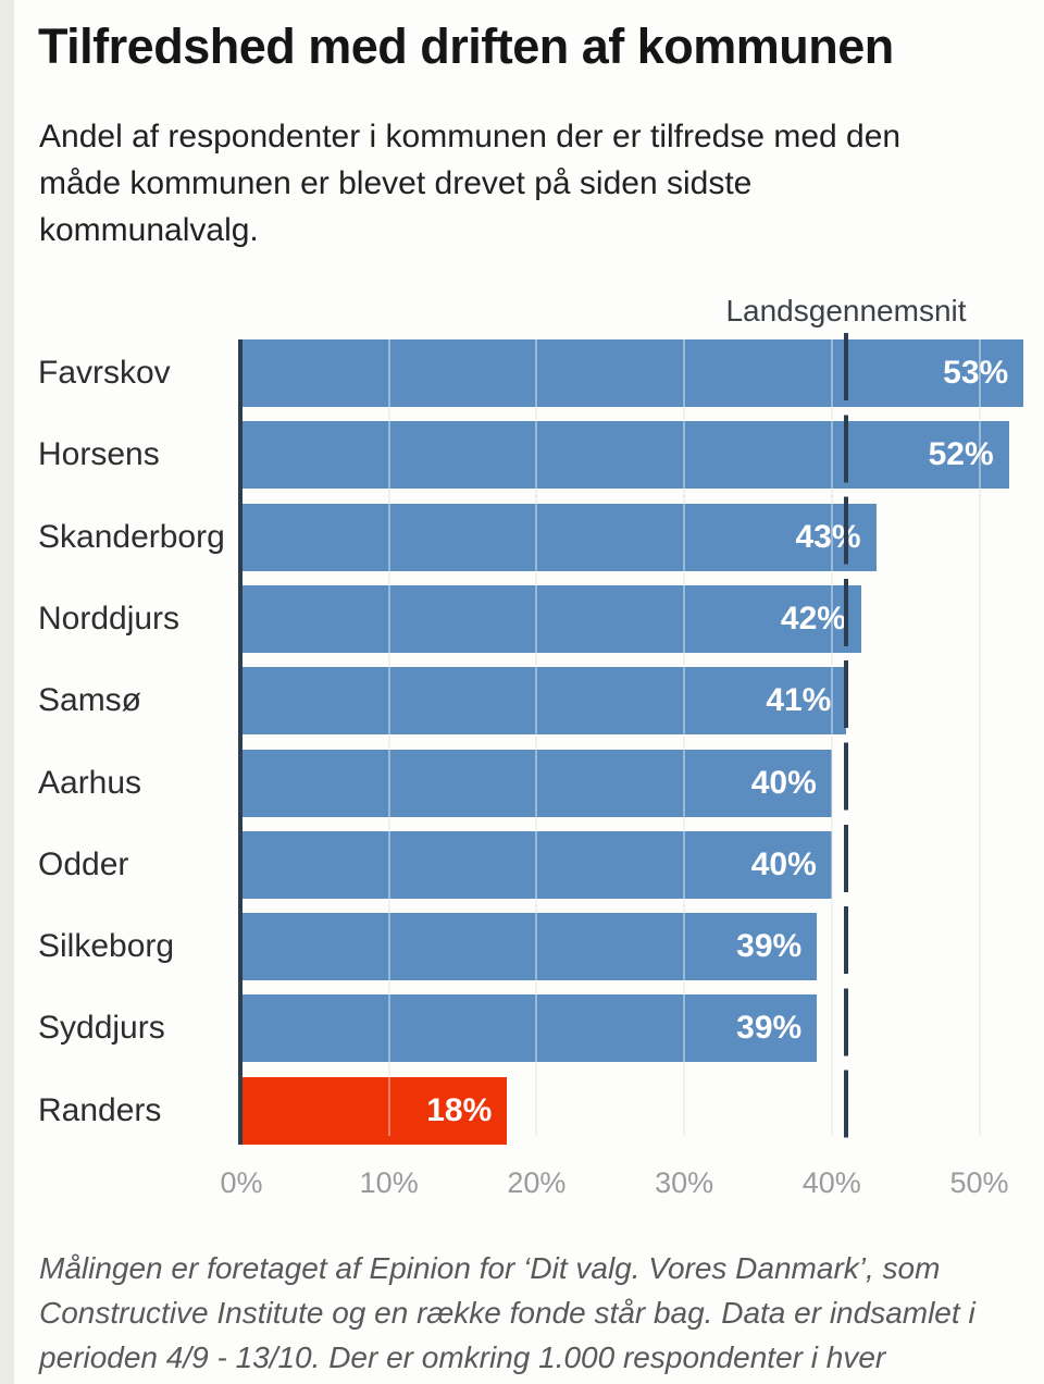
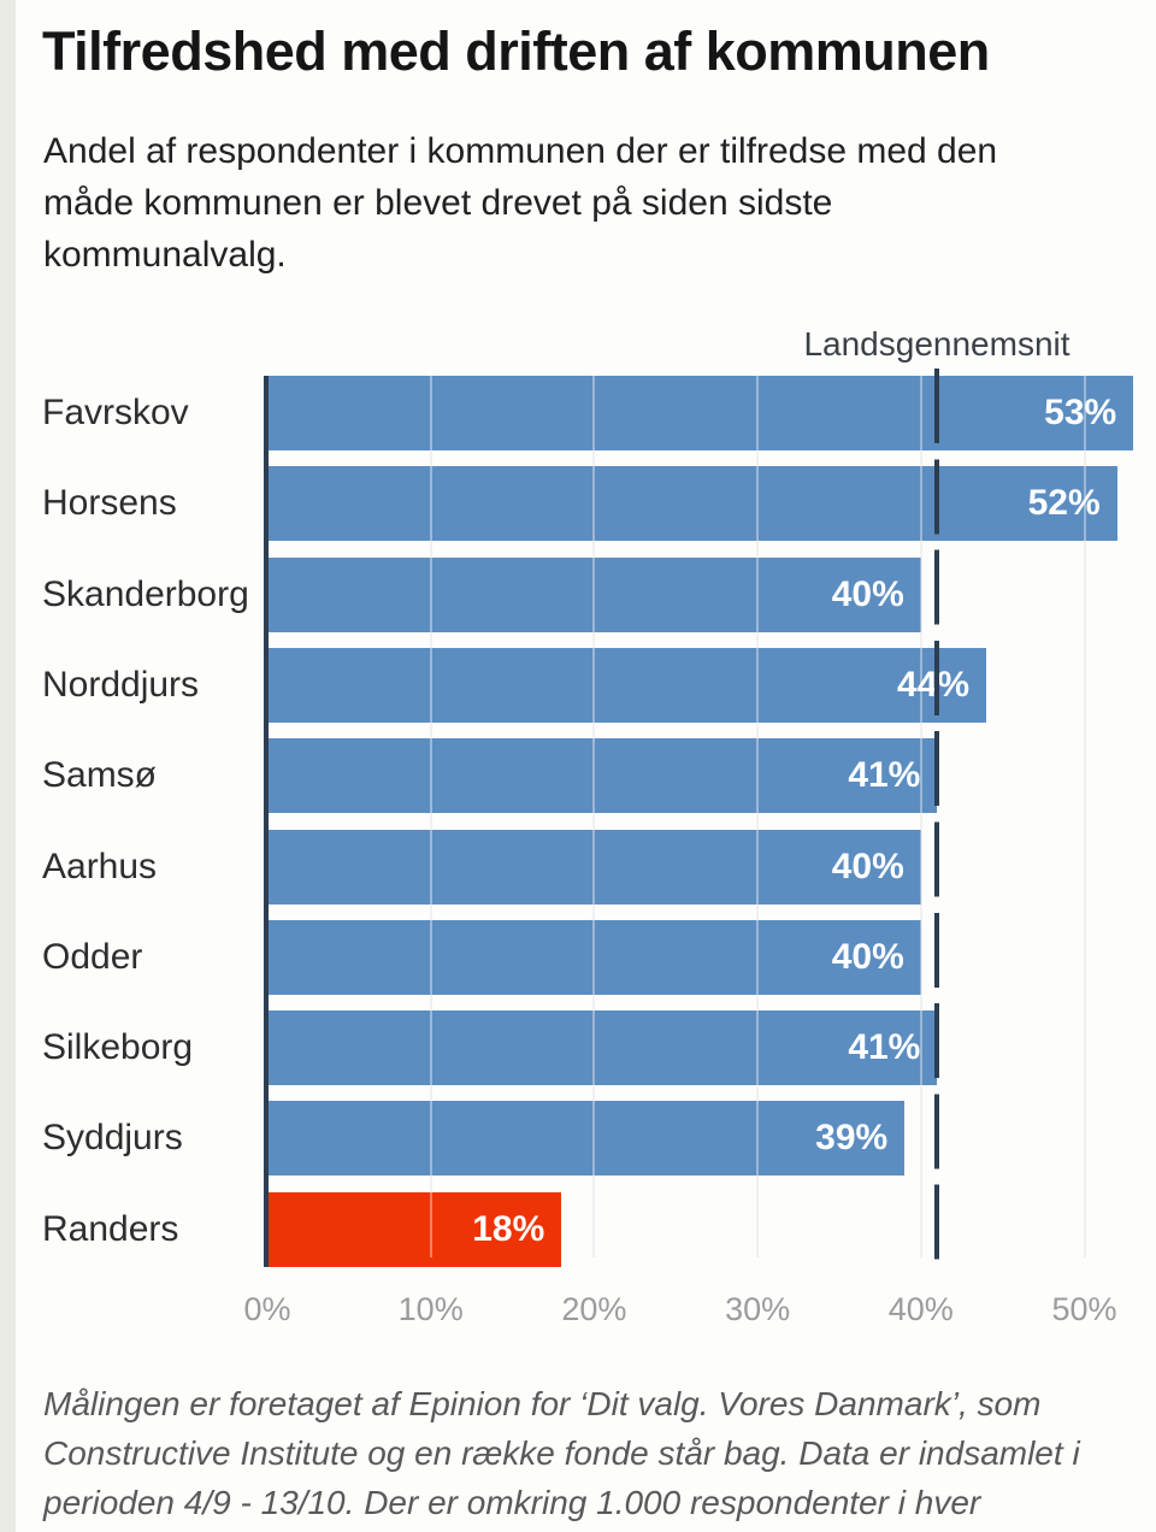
Skanderborg: 43% -> 40%
Norddjurs: 42% -> 44%
Silkeborg: 39% -> 41%
